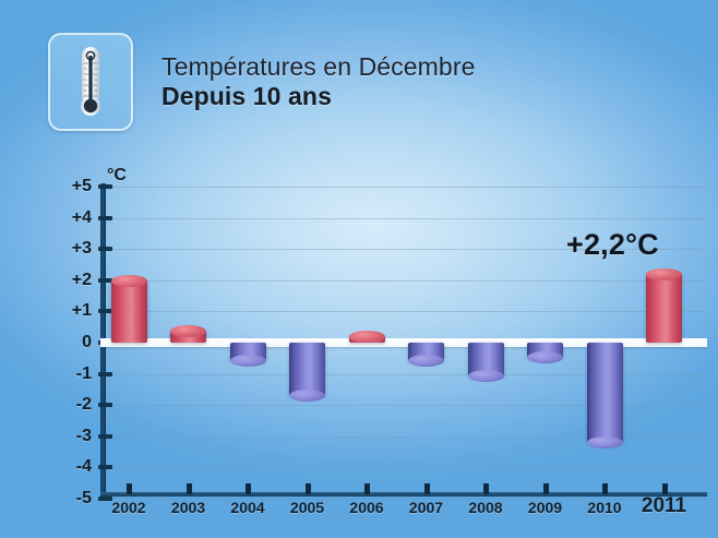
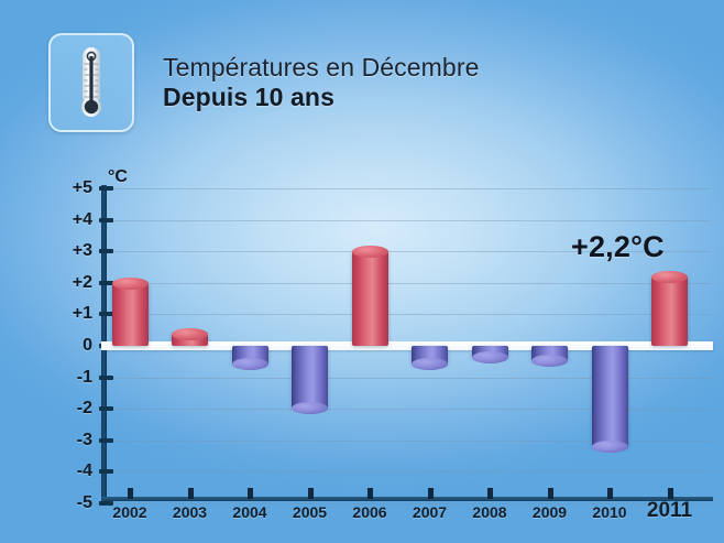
2005: -1.7 -> -2.0
2006: 0.2 -> 3.0
2008: -1.1 -> -0.4
